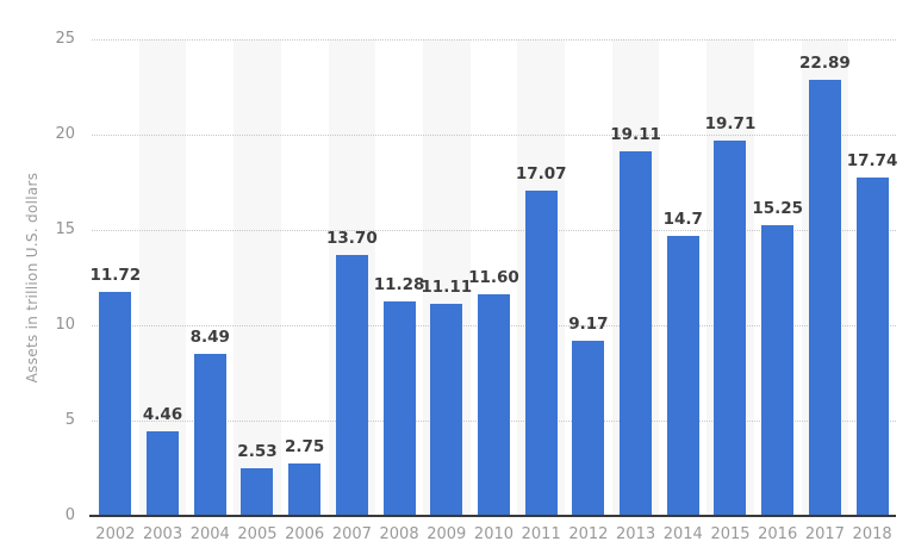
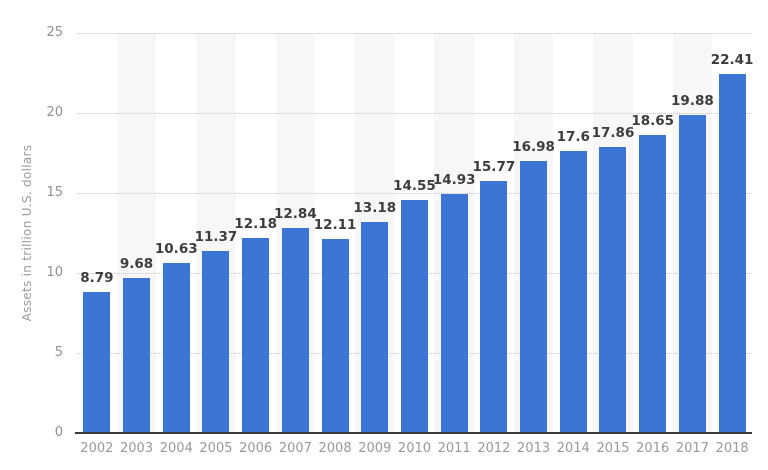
2002: 11.72 -> 8.79
2003: 4.46 -> 9.68
2004: 8.49 -> 10.63
2005: 2.53 -> 11.37
2006: 2.75 -> 12.18
2007: 13.70 -> 12.84
2008: 11.28 -> 12.11
2009: 11.11 -> 13.18
2010: 11.60 -> 14.55
2011: 17.07 -> 14.93
2012: 9.17 -> 15.77
2013: 19.11 -> 16.98
2014: 14.7 -> 17.6
2015: 19.71 -> 17.86
2016: 15.25 -> 18.65
2017: 22.89 -> 19.88
2018: 17.74 -> 22.41
